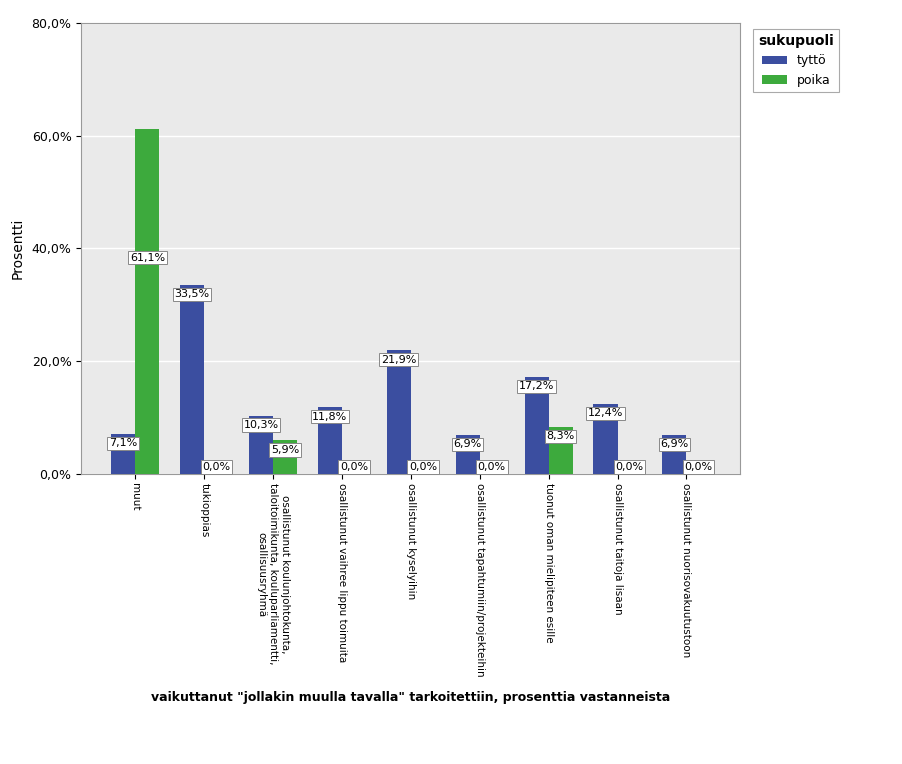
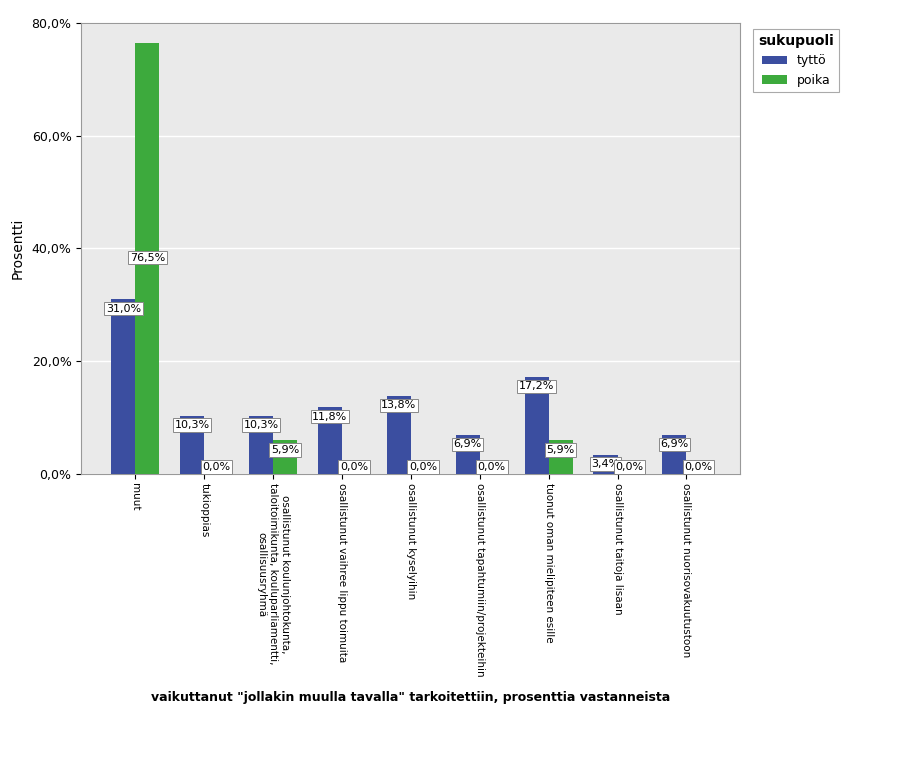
tyttö/muut: 7,1% -> 31,0%
poika/muut: 61,1% -> 76,5%
tyttö/tukioppias: 33,5% -> 10,3%
tyttö/osallistunut kyselyihin: 21,9% -> 13,8%
poika/tuonut oman mielipiteen esille: 8,3% -> 5,9%
tyttö/osallistunut taitoja lisaan: 12,4% -> 3,4%
